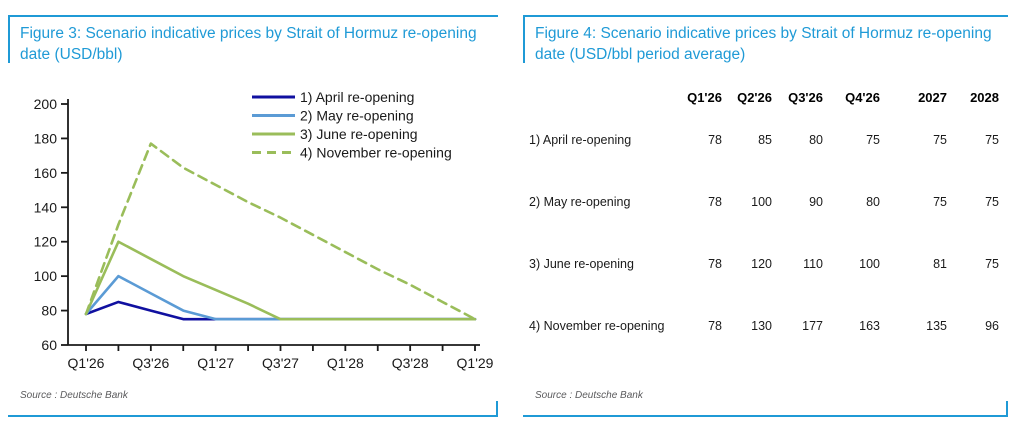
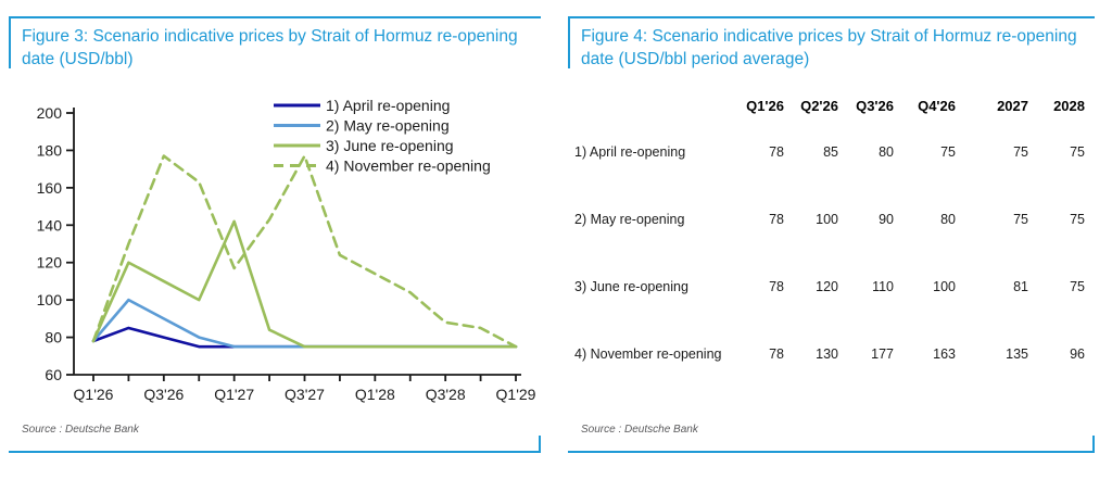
3) June re-opening/Q1'27: 92 -> 142
4) November re-opening/Q1'27: 153 -> 117
4) November re-opening/Q3'27: 134 -> 177
4) November re-opening/Q3'28: 95 -> 88
